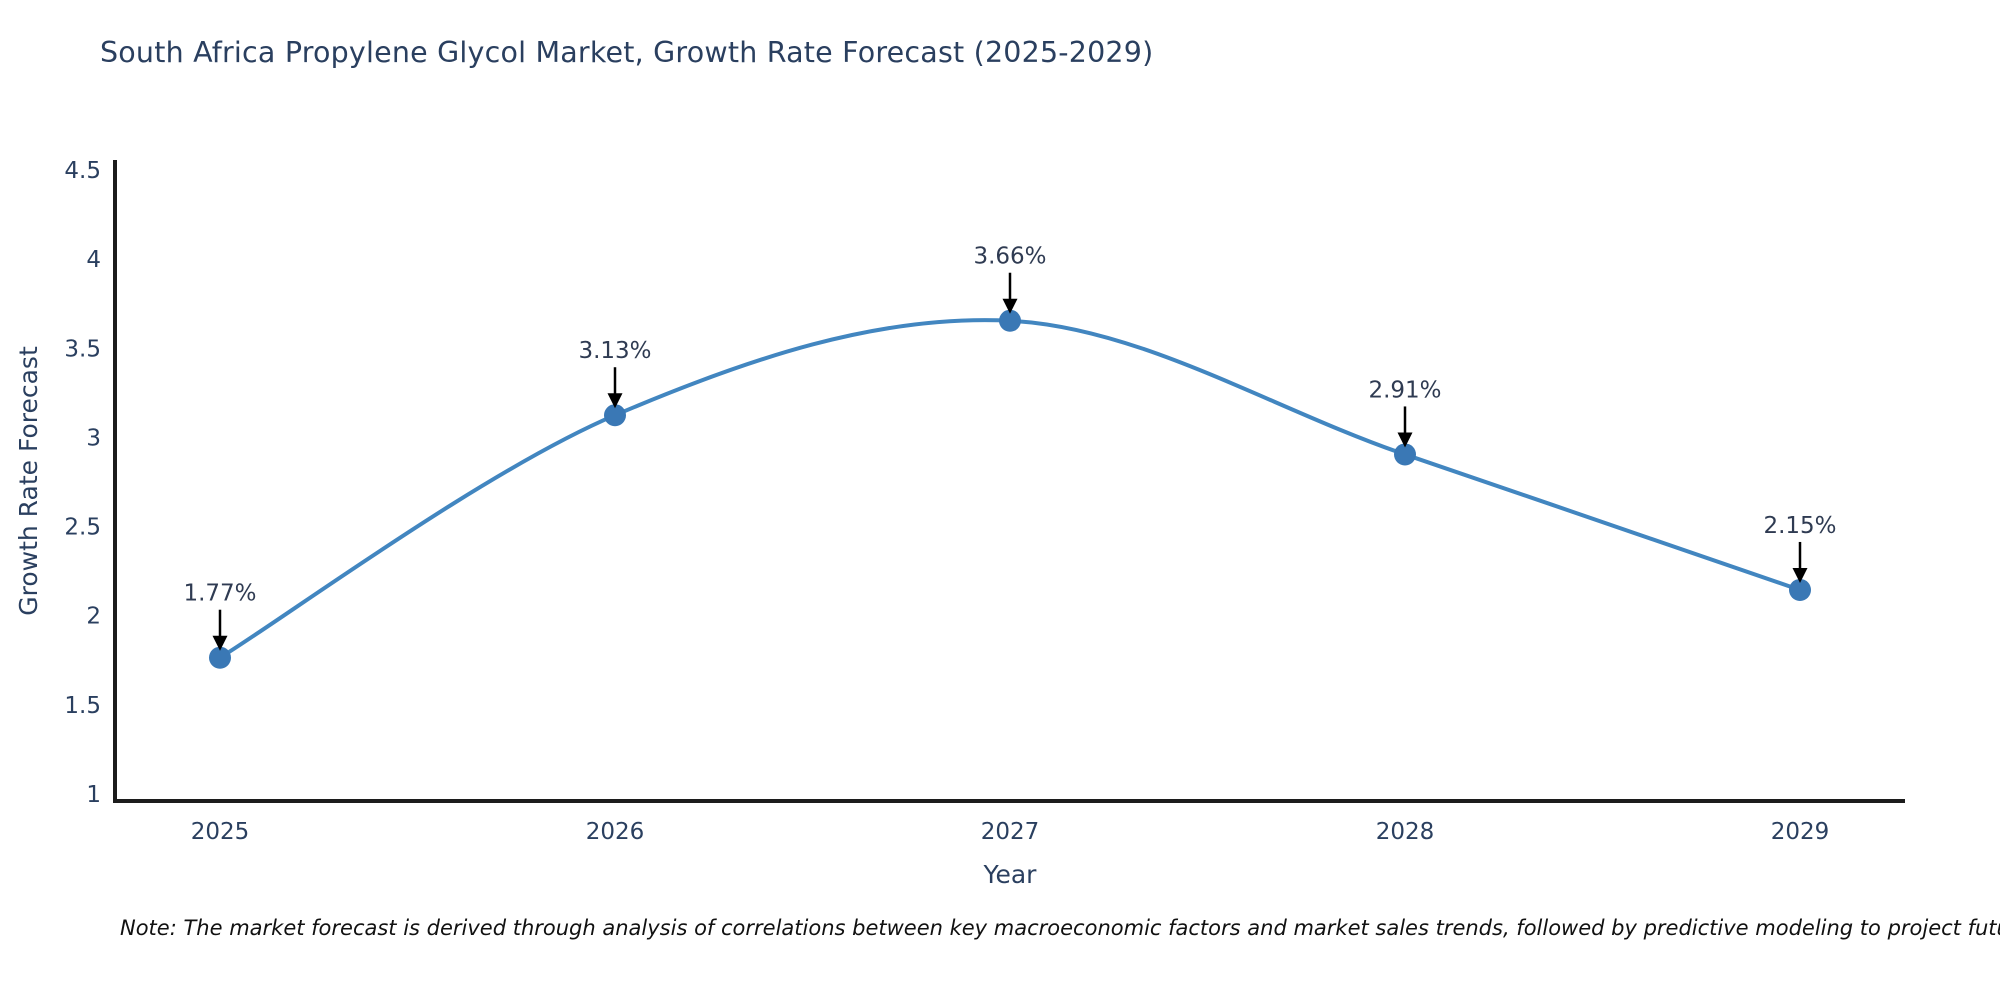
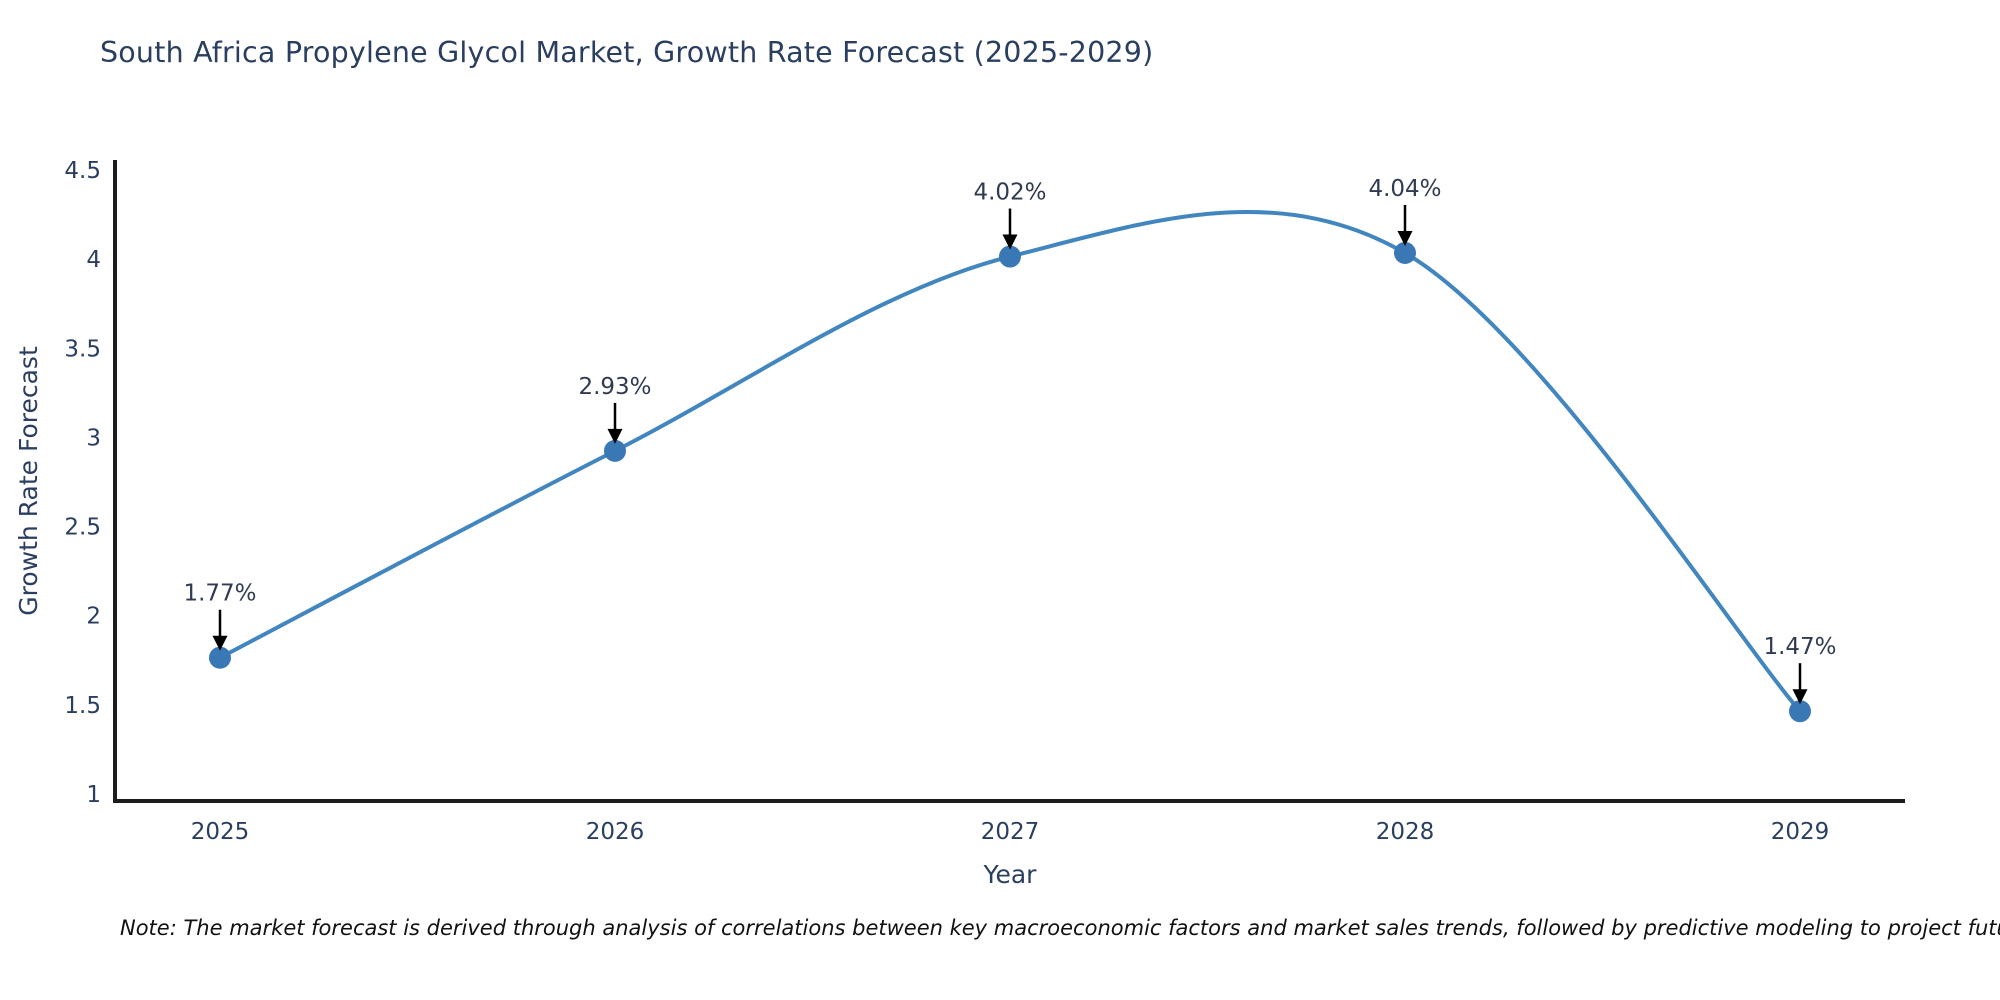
2026: 3.13% -> 2.93%
2027: 3.66% -> 4.02%
2028: 2.91% -> 4.04%
2029: 2.15% -> 1.47%
